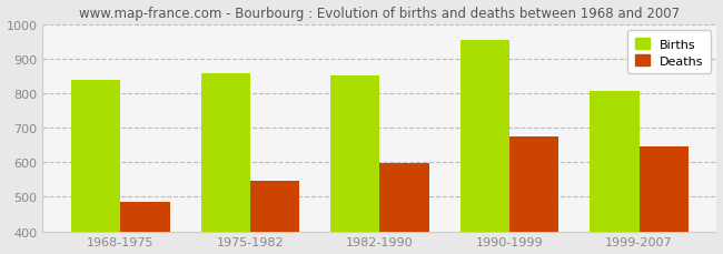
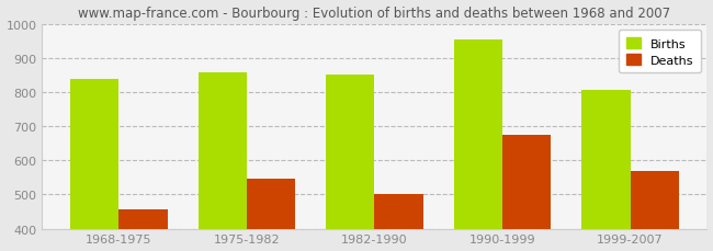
Deaths/1968-1975: 485 -> 455
Deaths/1982-1990: 598 -> 500
Deaths/1999-2007: 647 -> 570
